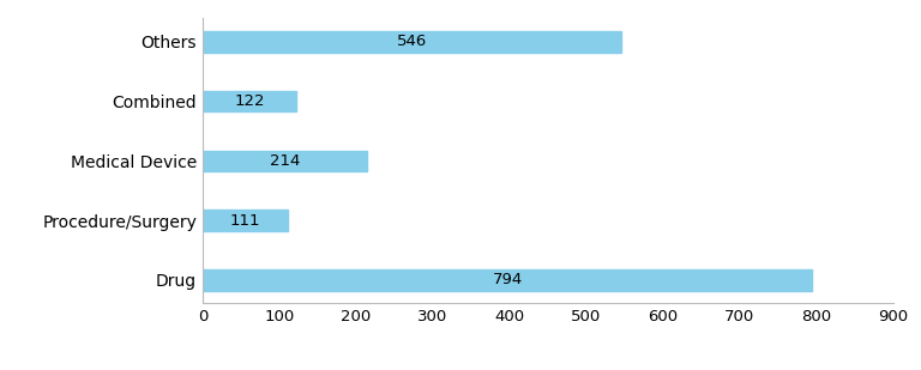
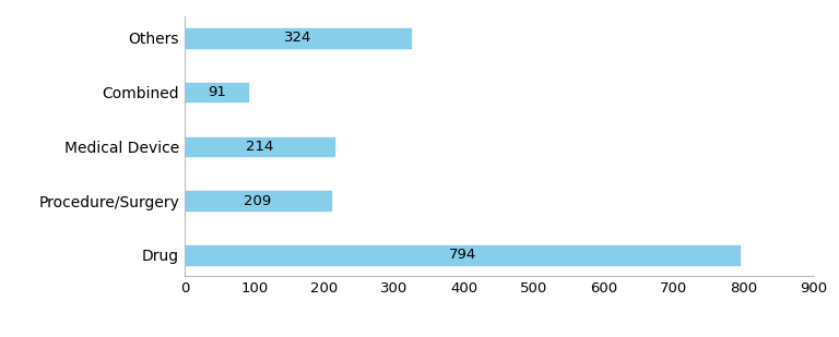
Others: 546 -> 324
Combined: 122 -> 91
Procedure/Surgery: 111 -> 209
